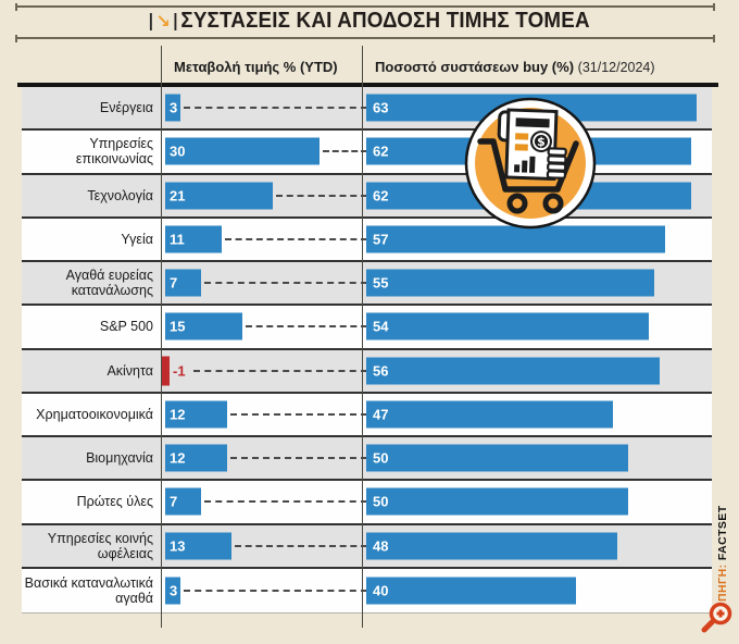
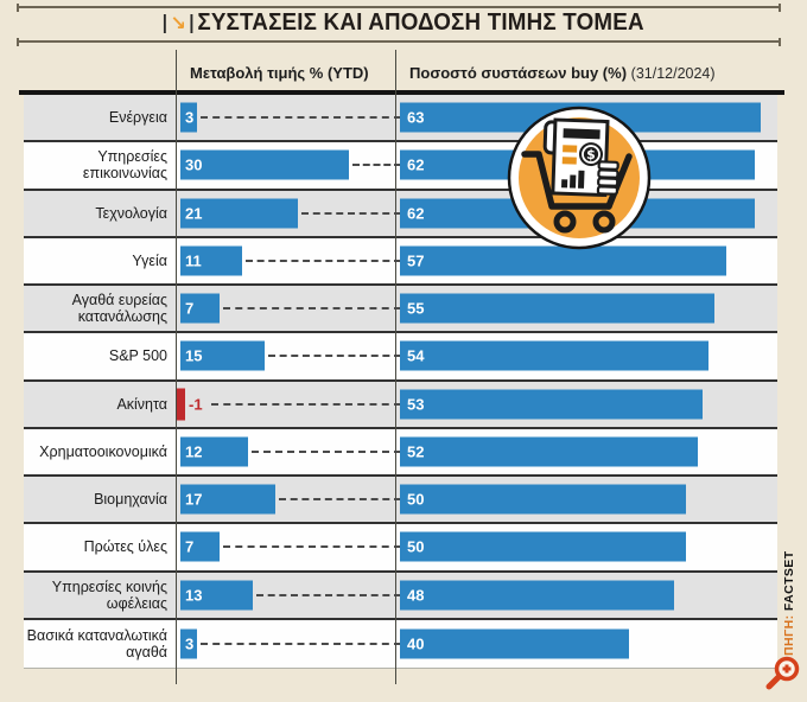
Ποσοστό συστάσεων buy (%) (31/12/2024)/Ακίνητα: 56 -> 53
Ποσοστό συστάσεων buy (%) (31/12/2024)/Χρηματοοικονομικά: 47 -> 52
Μεταβολή τιμής % (YTD)/Βιομηχανία: 12 -> 17
